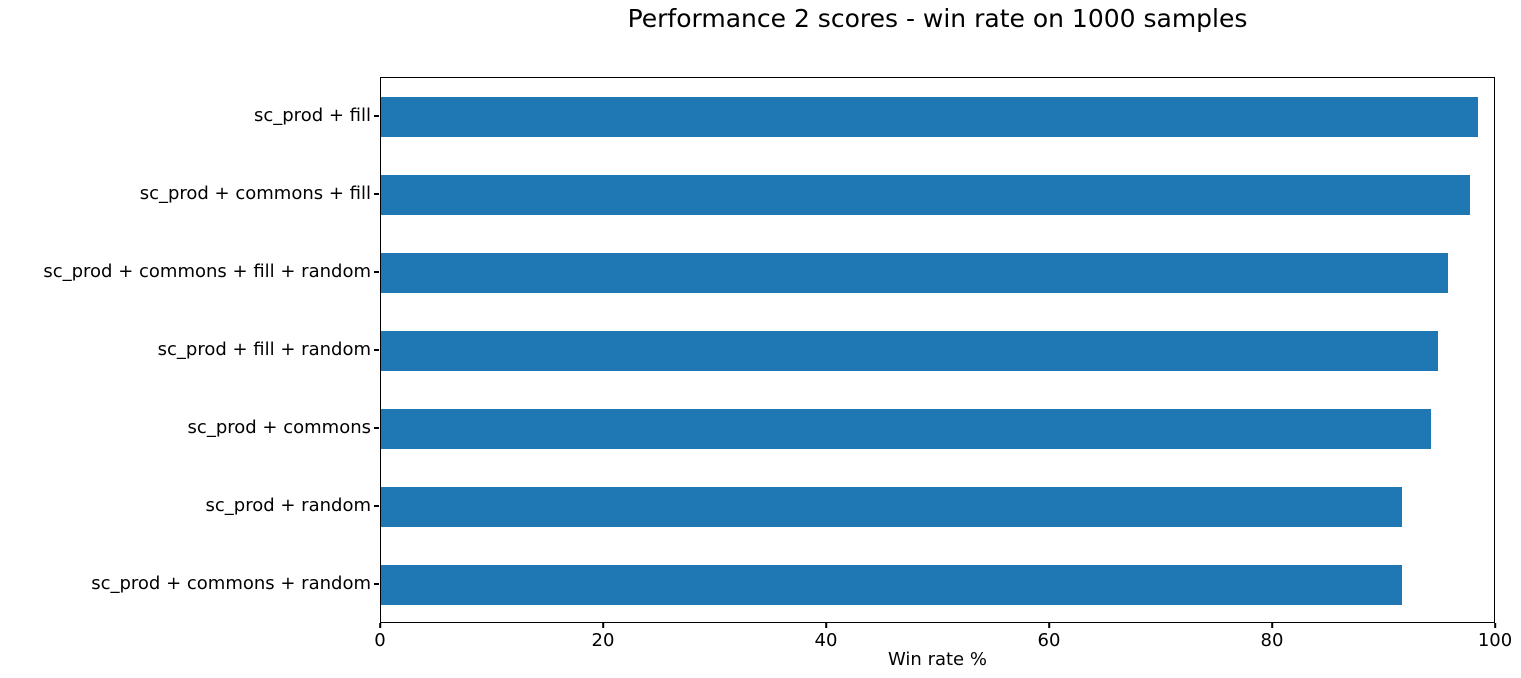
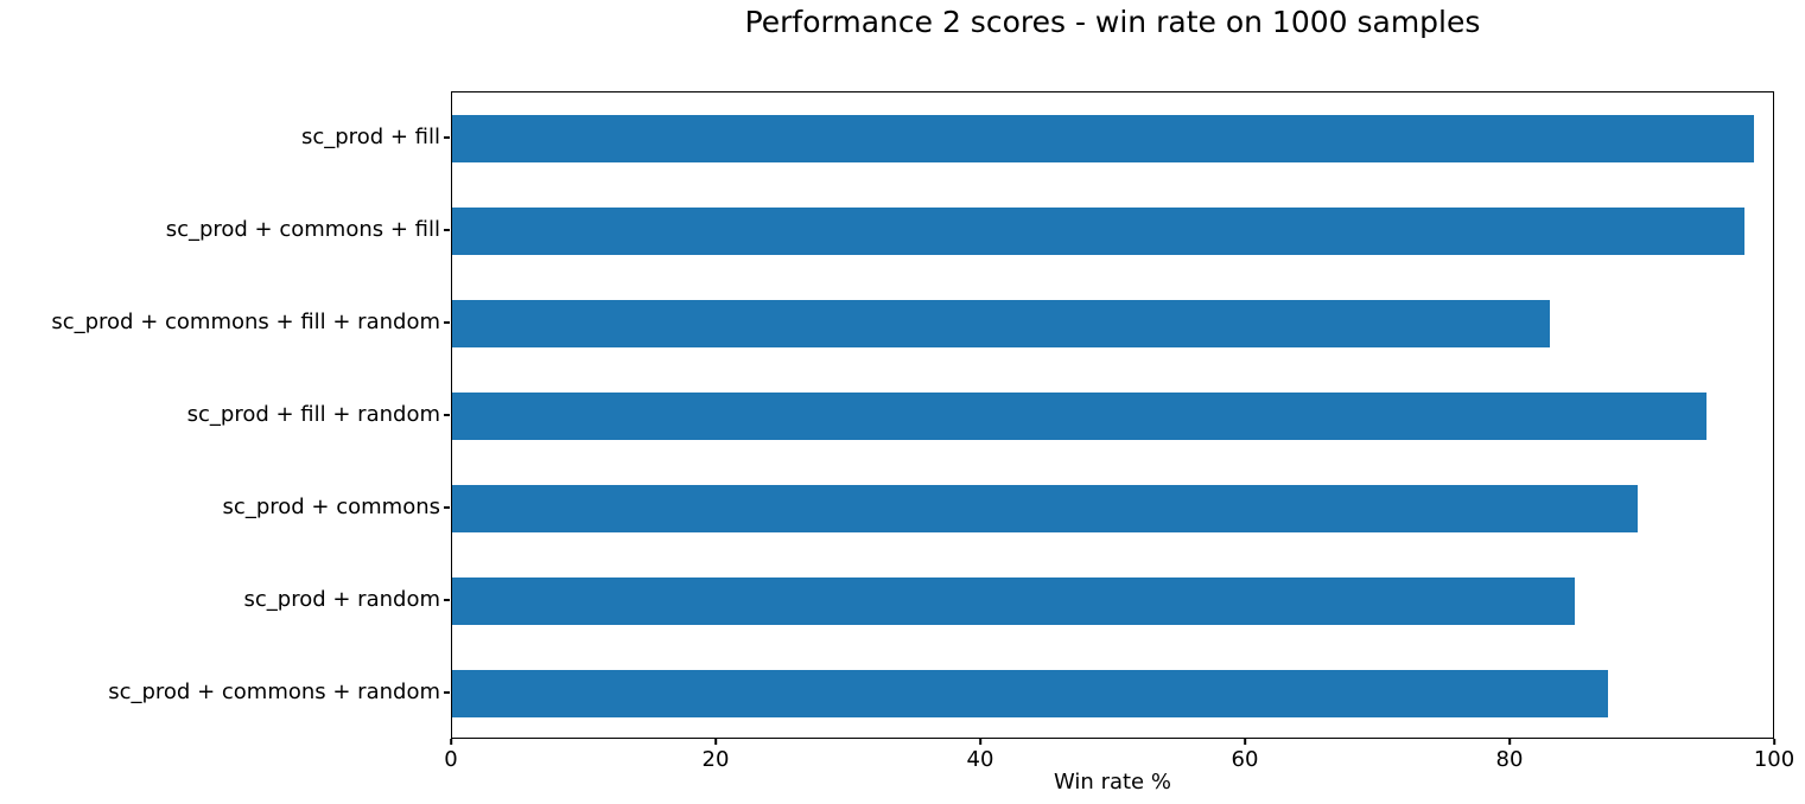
sc_prod + commons + fill + random: 95.9 -> 83.1
sc_prod + commons: 94.3 -> 89.8
sc_prod + random: 91.7 -> 85.0
sc_prod + commons + random: 91.7 -> 87.5
